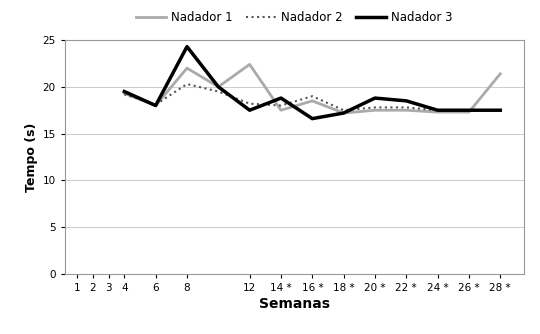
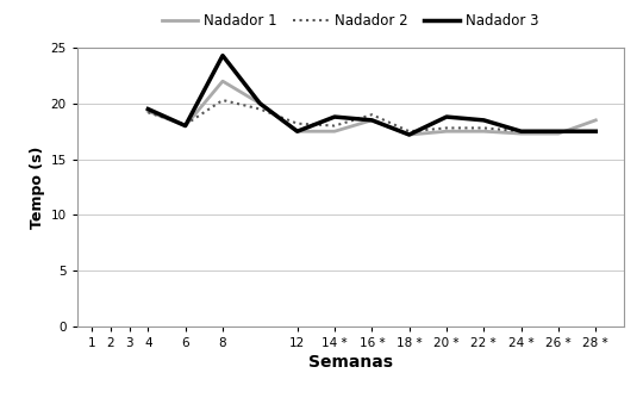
Nadador 1/12: 22.4 -> 17.5
Nadador 3/16 *: 16.6 -> 18.5
Nadador 1/28 *: 21.4 -> 18.5
